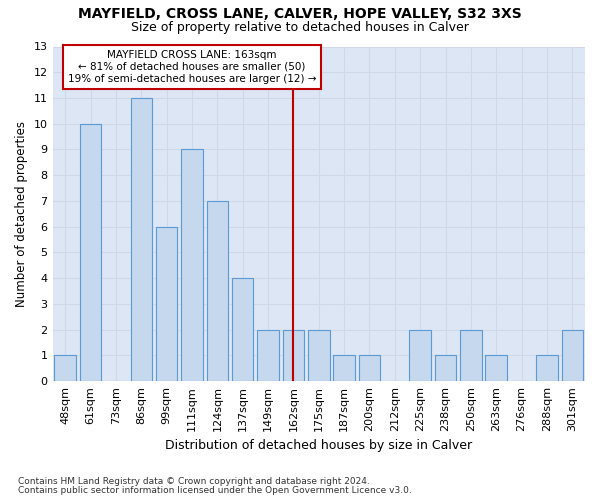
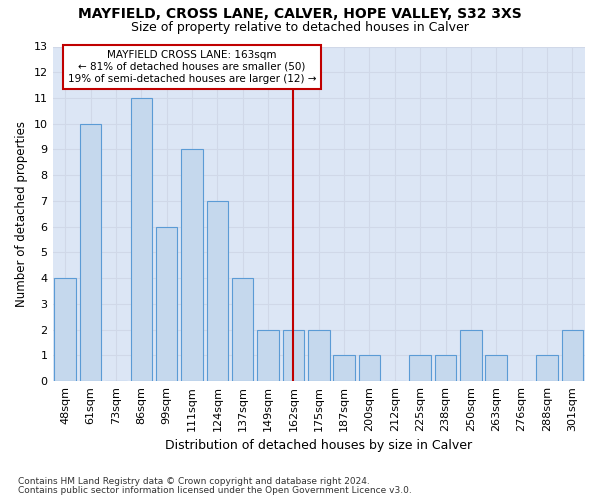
48sqm: 1 -> 4
225sqm: 2 -> 1
